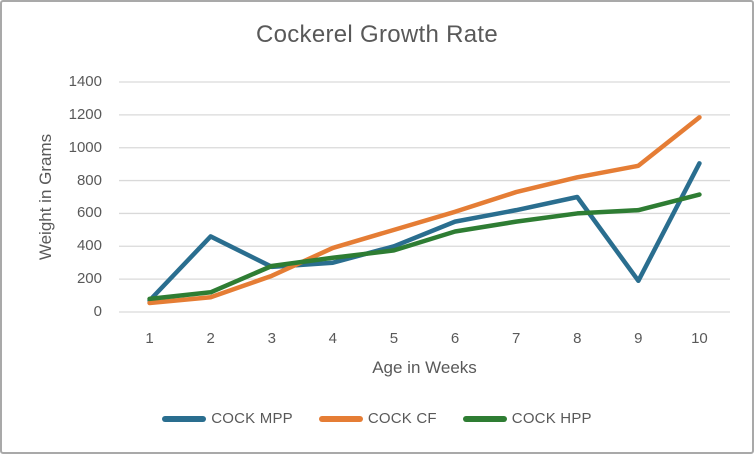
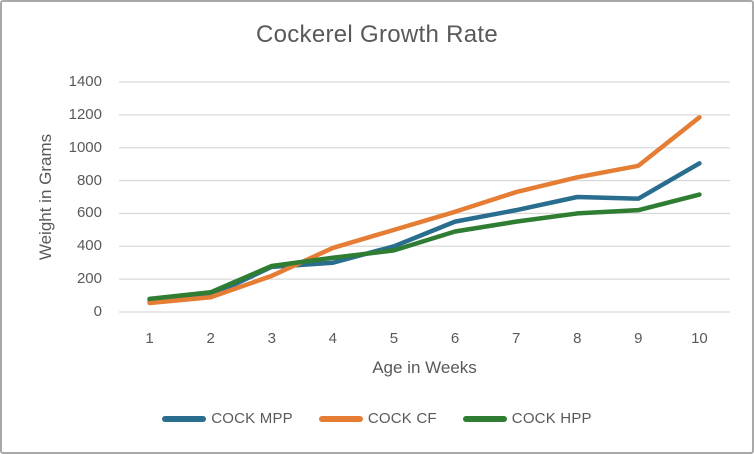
COCK MPP/2: 460 -> 100
COCK MPP/9: 190 -> 690
